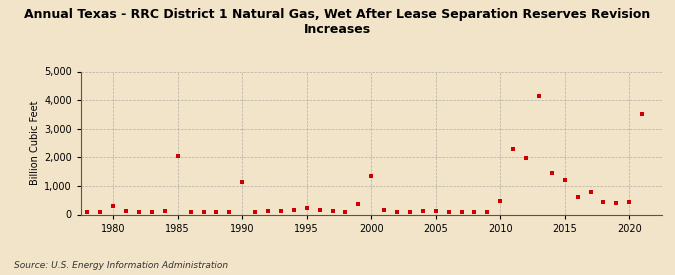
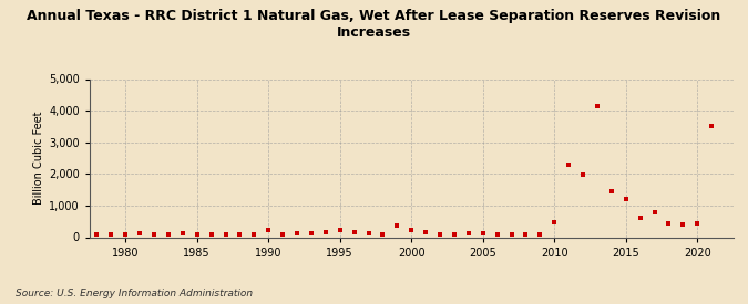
1980: 300 -> 90
1985: 2,050 -> 100
1990: 1,150 -> 220
2000: 1,350 -> 230
